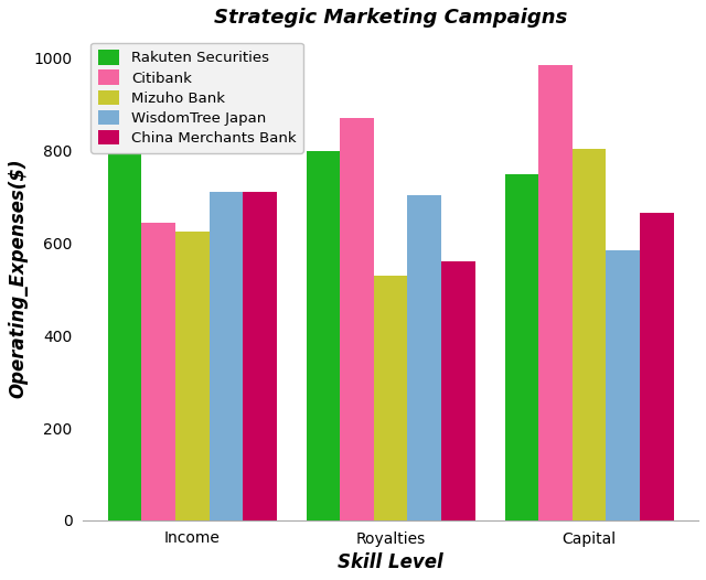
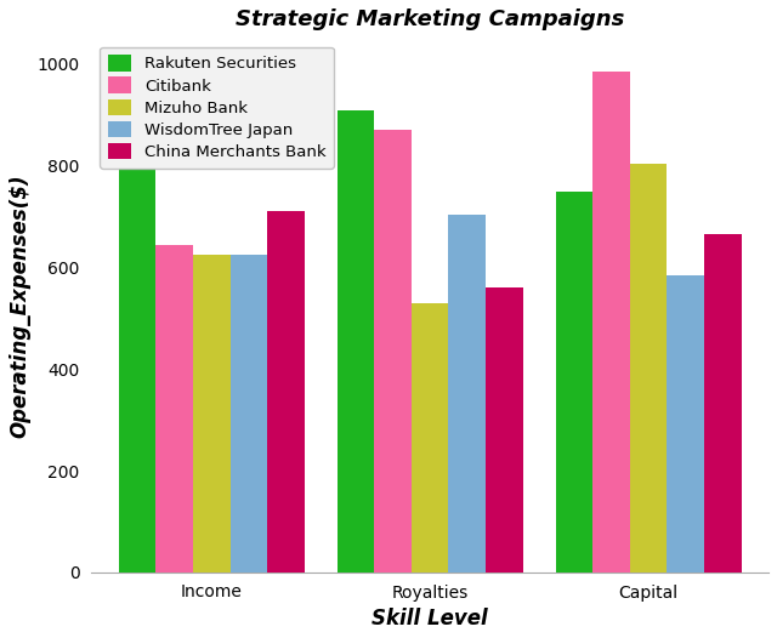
WisdomTree Japan/Income: 710 -> 625
Rakuten Securities/Royalties: 800 -> 910
